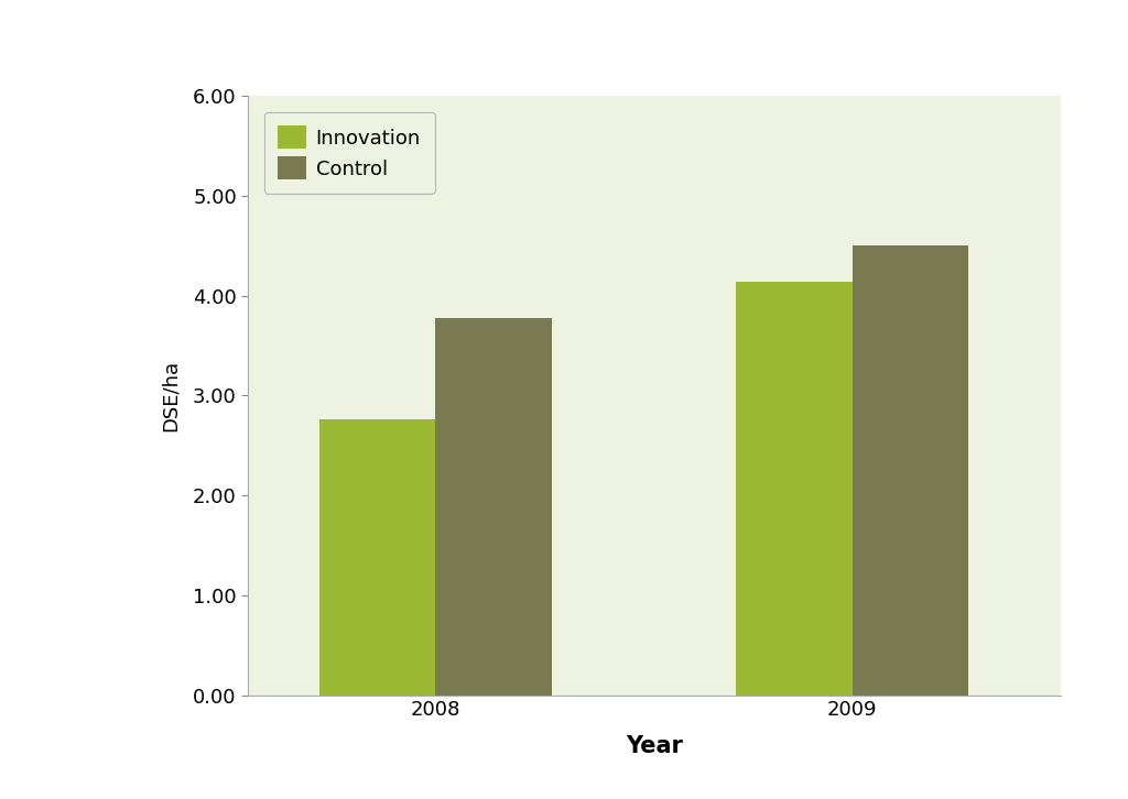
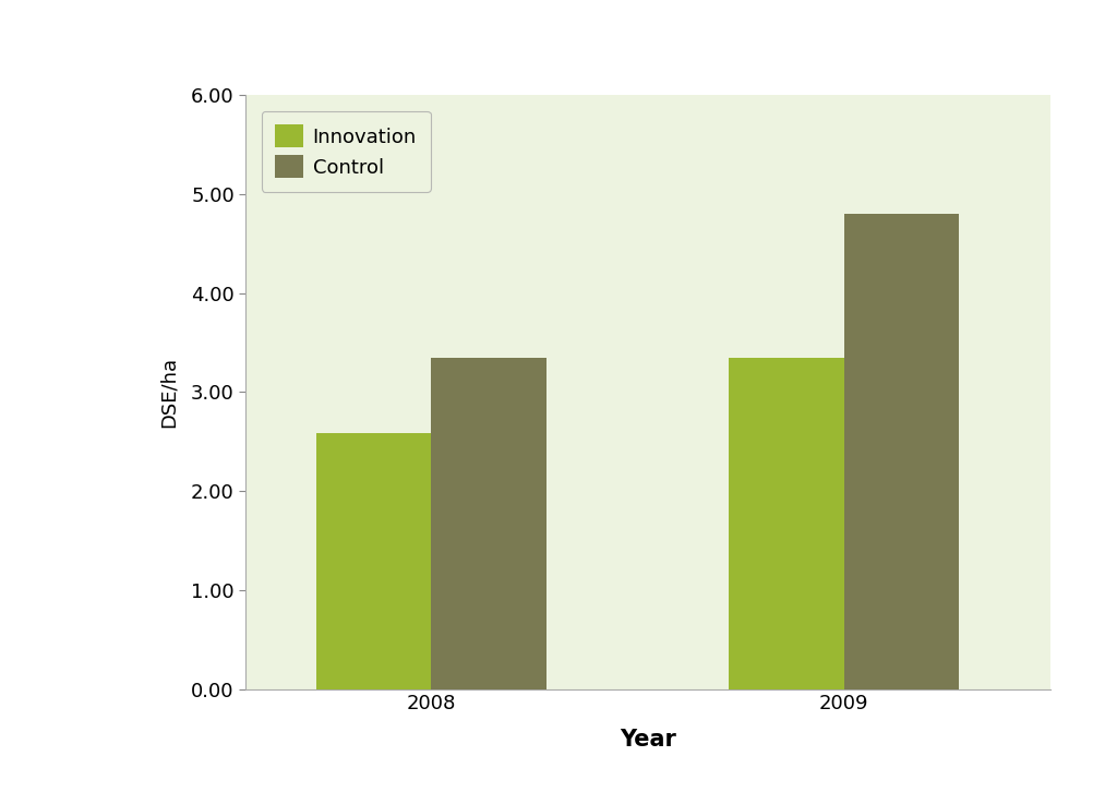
Innovation/2008: 2.76 -> 2.58
Control/2008: 3.78 -> 3.35
Innovation/2009: 4.14 -> 3.35
Control/2009: 4.50 -> 4.80
